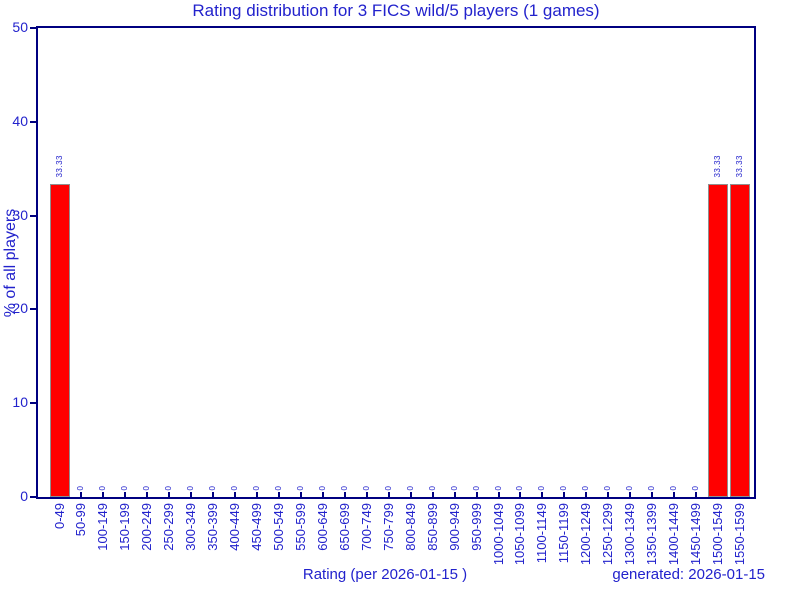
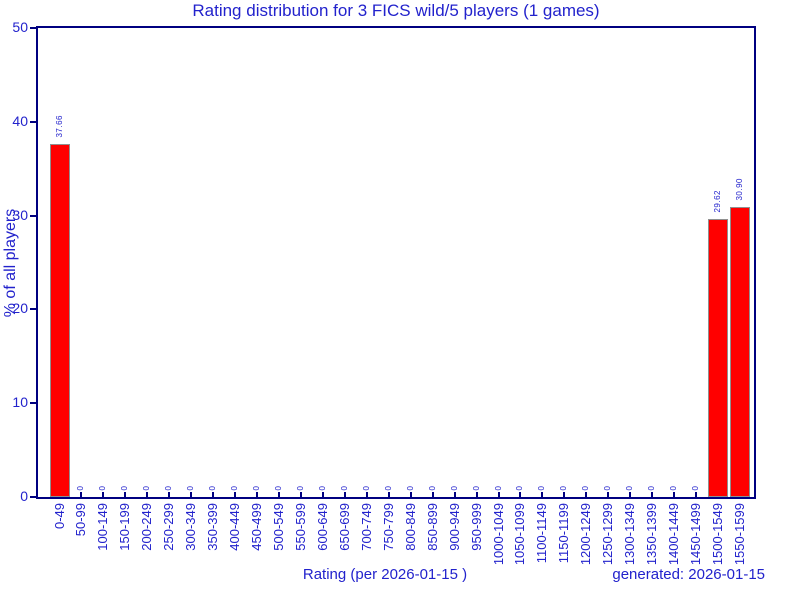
0-49: 33.33 -> 37.66
1500-1549: 33.33 -> 29.62
1550-1599: 33.33 -> 30.90
